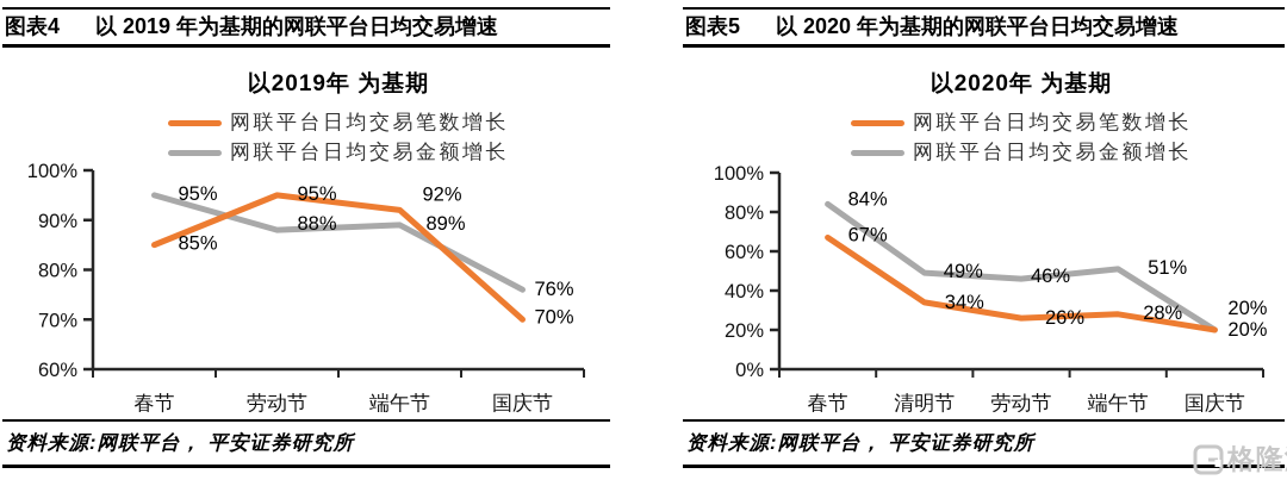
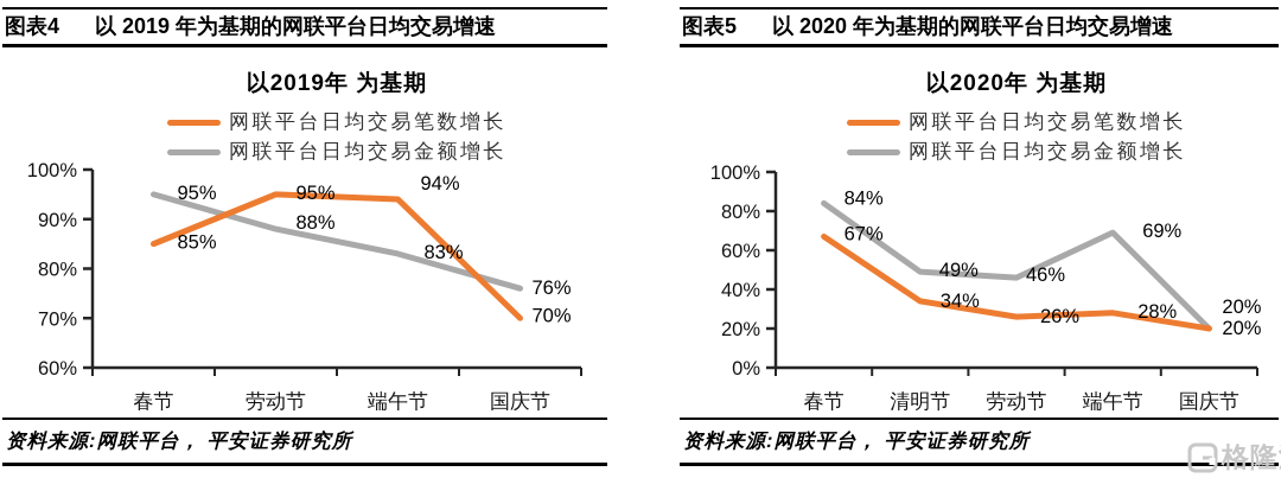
以2019年 为基期/网联平台日均交易笔数增长/端午节: 92% -> 94%
以2019年 为基期/网联平台日均交易金额增长/端午节: 89% -> 83%
以2020年 为基期/网联平台日均交易金额增长/端午节: 51% -> 69%
